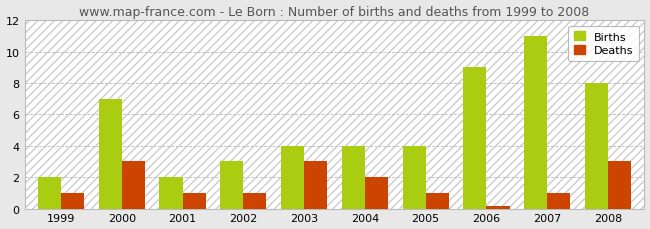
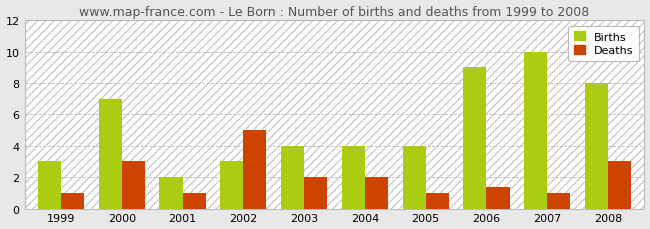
Births/1999: 2 -> 3
Deaths/2002: 1.0 -> 5.0
Deaths/2003: 3.0 -> 2.0
Deaths/2006: 0.1 -> 1.4
Births/2007: 11 -> 10
